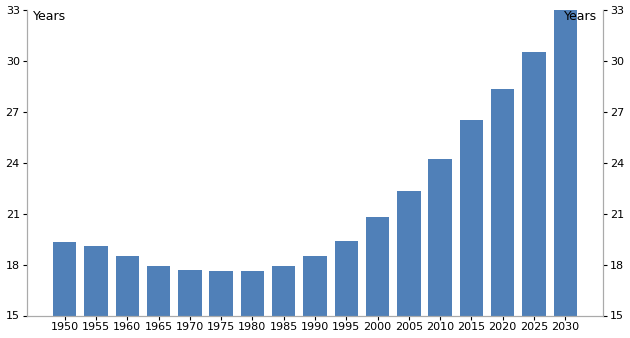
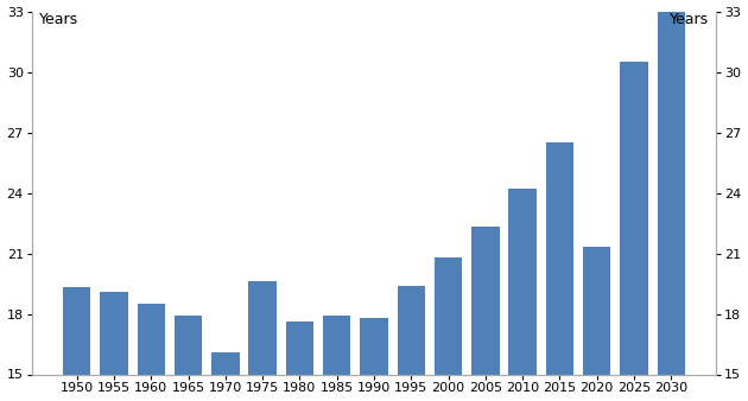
1970: 17.7 -> 16.1
1975: 17.6 -> 19.6
1990: 18.5 -> 17.8
2020: 28.3 -> 21.3
